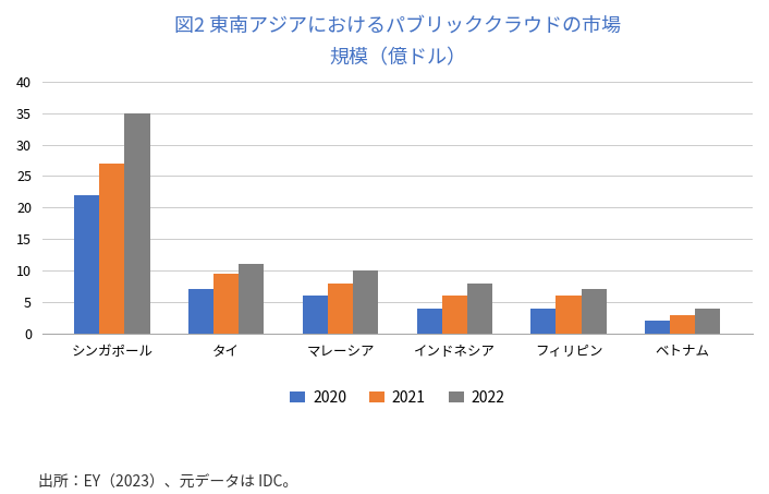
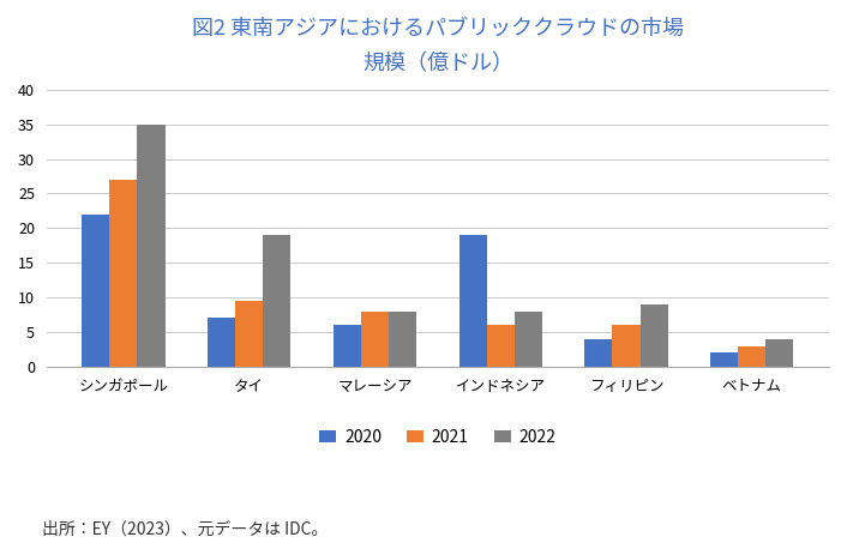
2022/タイ: 11 -> 19
2022/マレーシア: 10 -> 8
2020/インドネシア: 4 -> 19
2022/フィリピン: 7 -> 9
